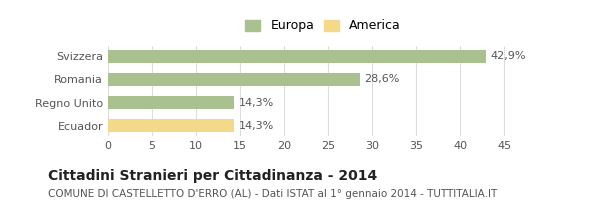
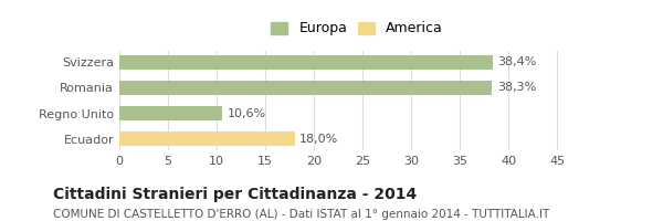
Svizzera: 42,9% -> 38,4%
Romania: 28,6% -> 38,3%
Regno Unito: 14,3% -> 10,6%
Ecuador: 14,3% -> 18,0%
